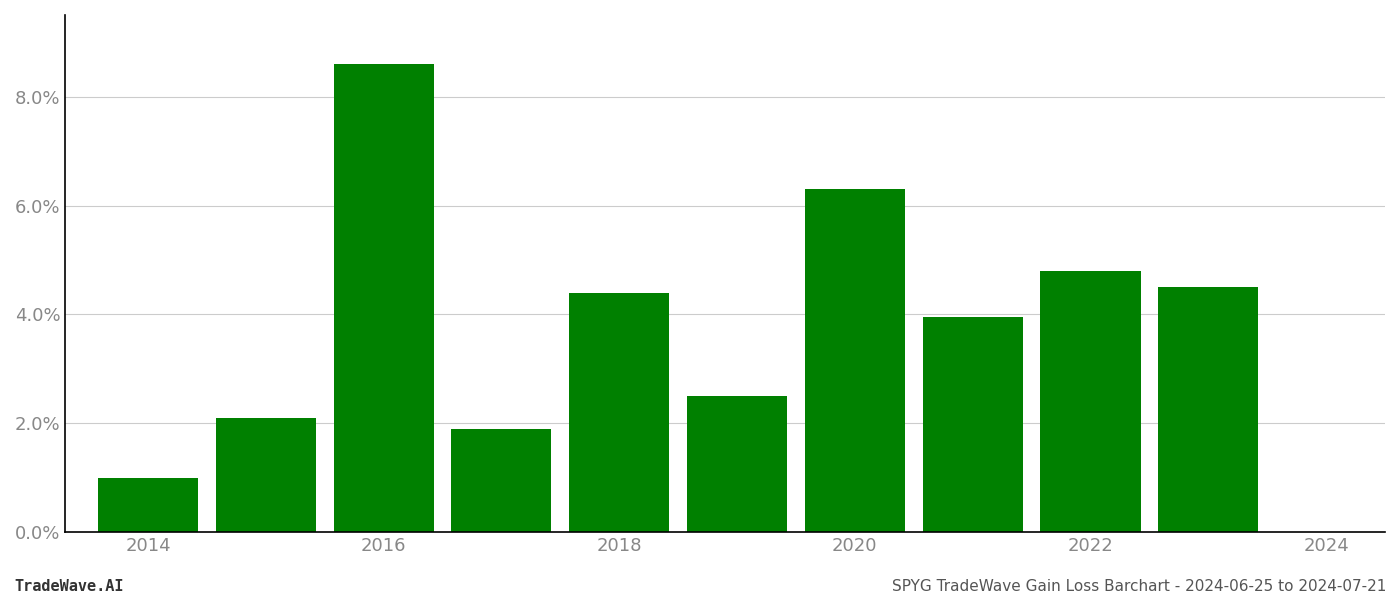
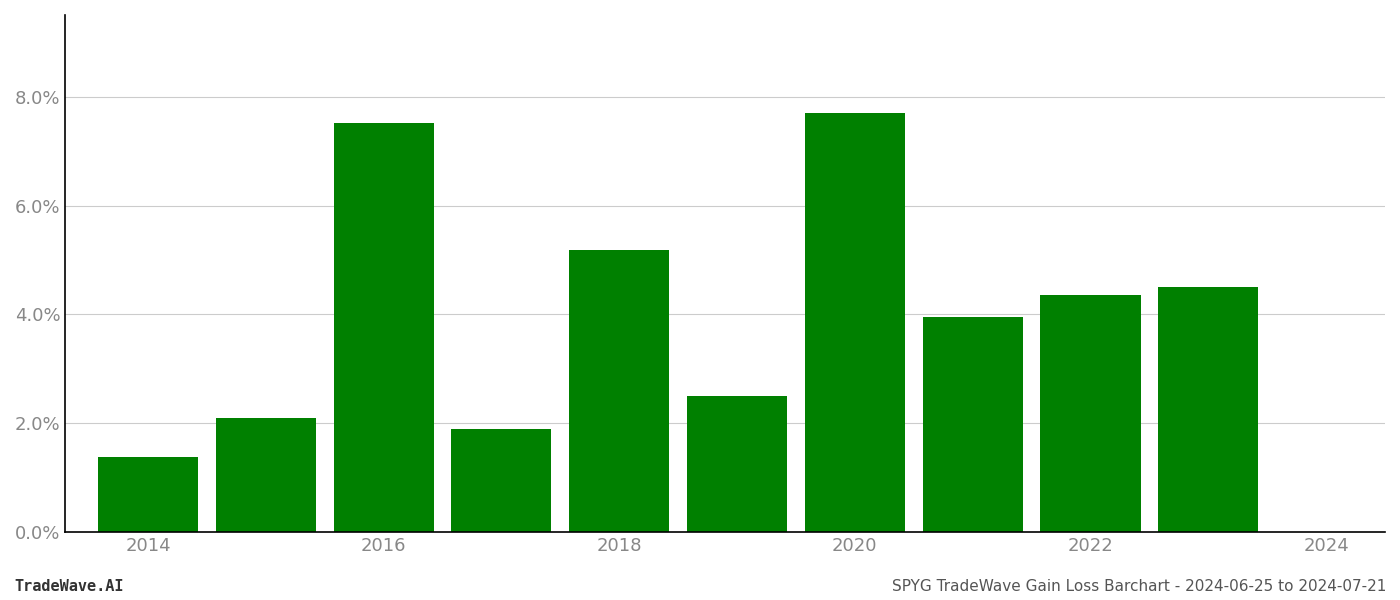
2014: 1.00% -> 1.38%
2016: 8.60% -> 7.52%
2018: 4.40% -> 5.18%
2020: 6.30% -> 7.70%
2022: 4.80% -> 4.36%
